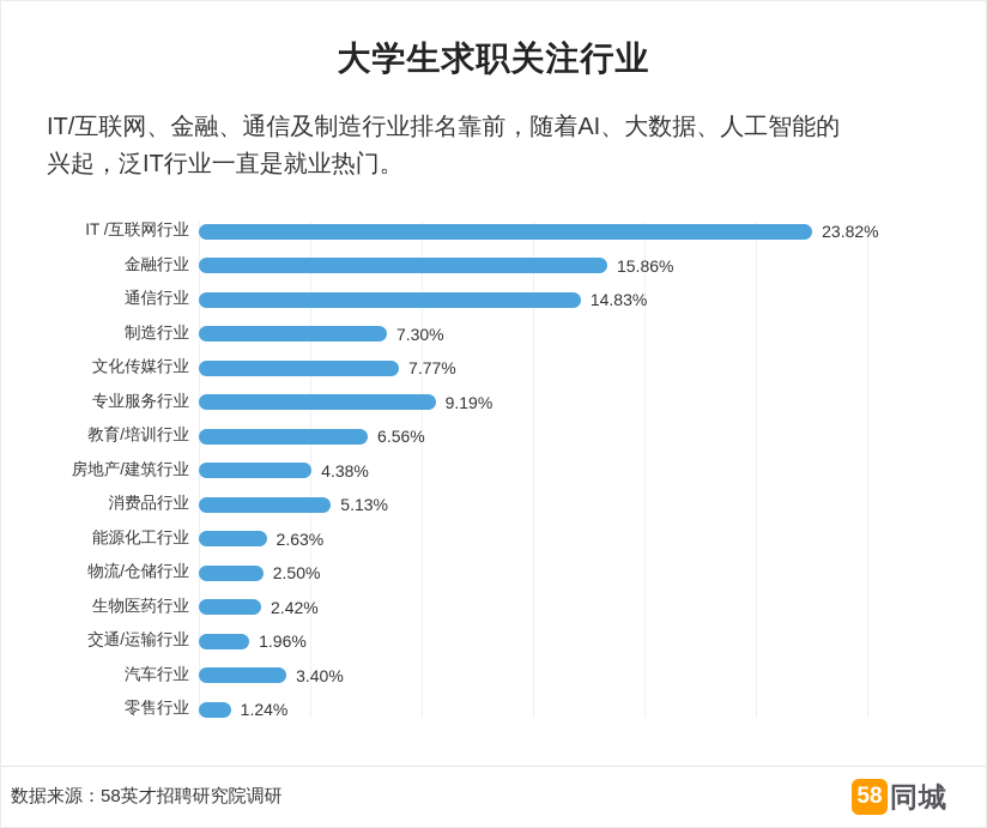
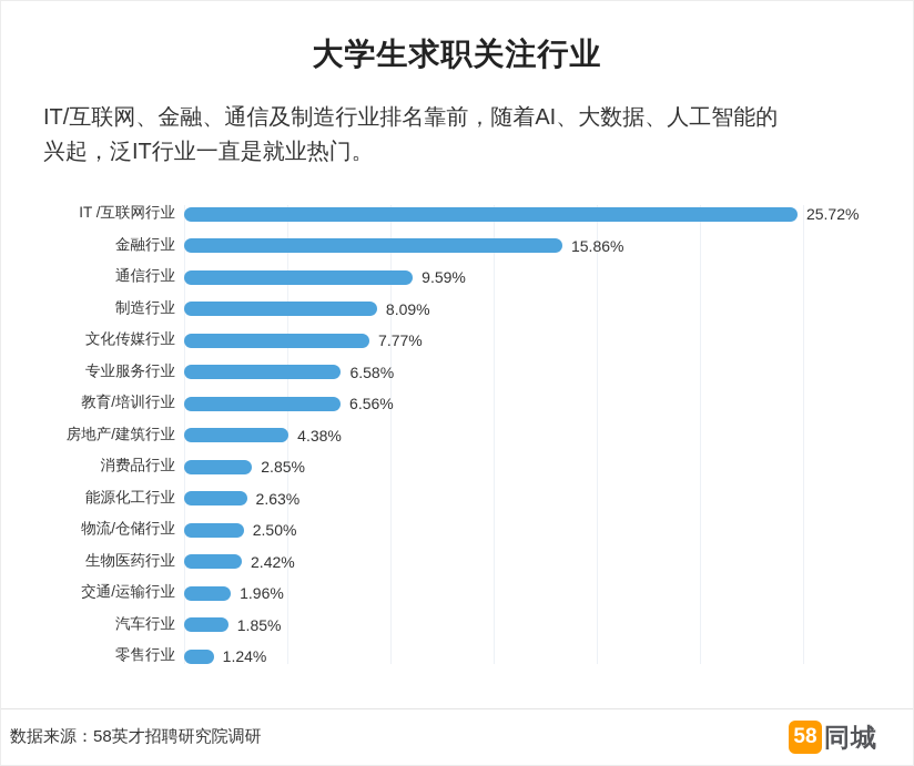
IT /互联网行业: 23.82% -> 25.72%
通信行业: 14.83% -> 9.59%
制造行业: 7.30% -> 8.09%
专业服务行业: 9.19% -> 6.58%
消费品行业: 5.13% -> 2.85%
汽车行业: 3.40% -> 1.85%
